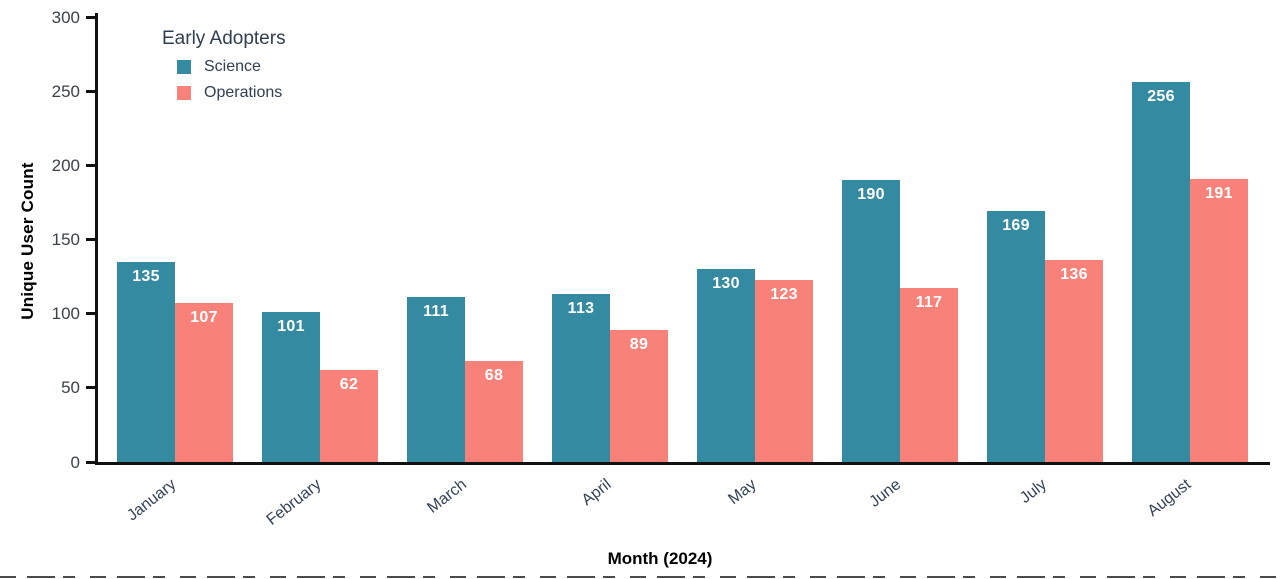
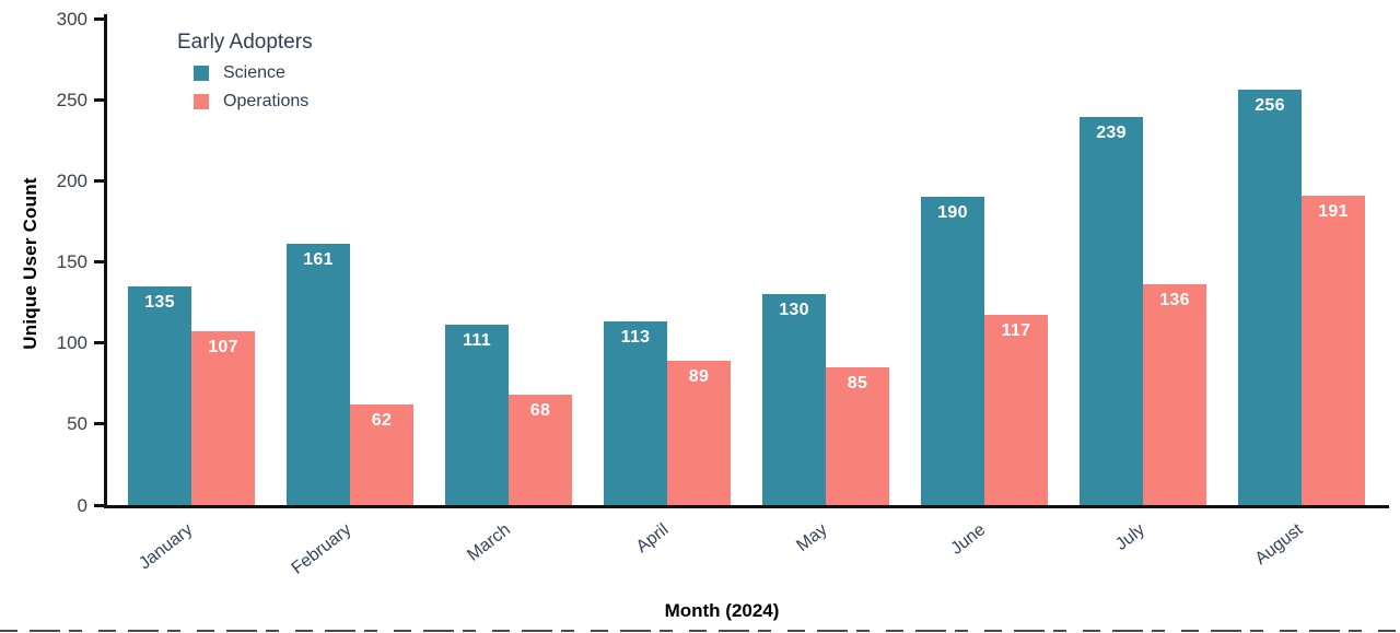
Science/February: 101 -> 161
Operations/May: 123 -> 85
Science/July: 169 -> 239
